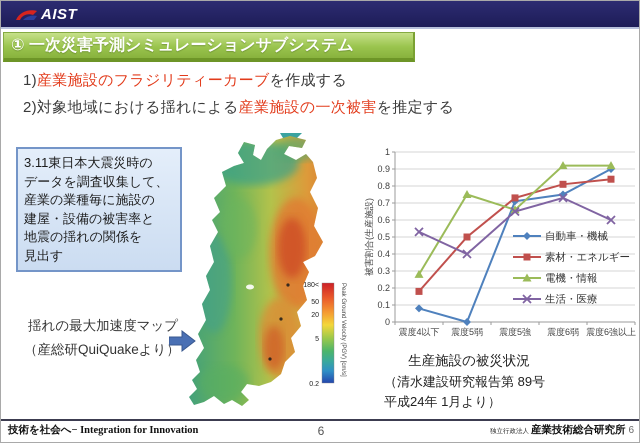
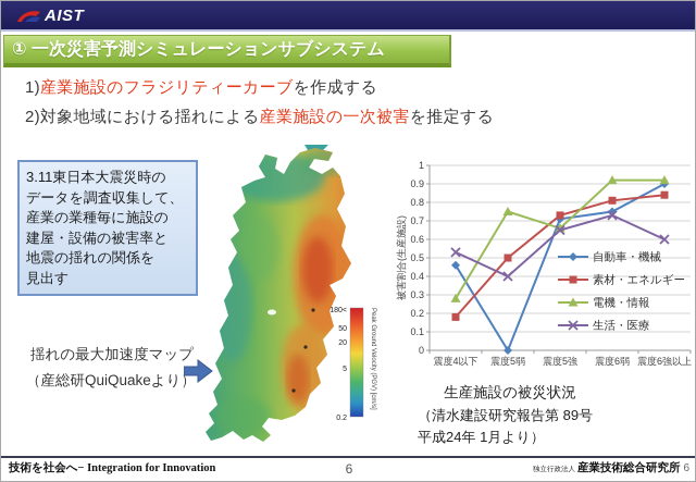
自動車・機械/震度4以下: 0.08 -> 0.46
